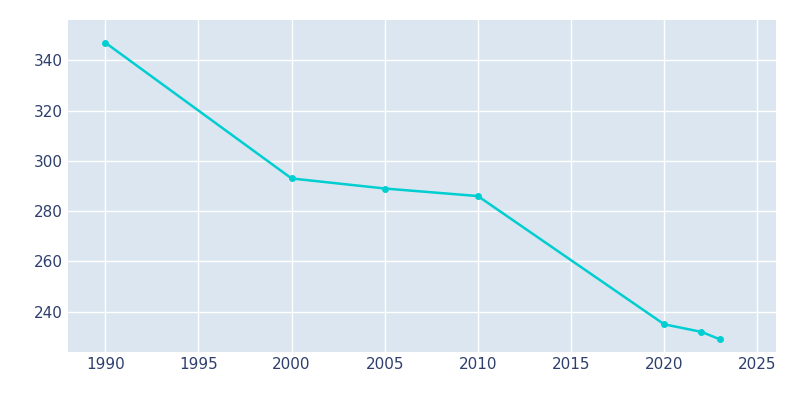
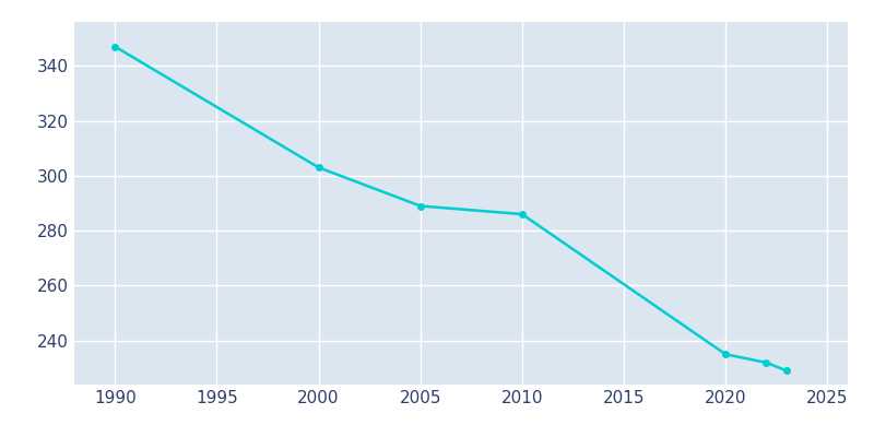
2000: 293 -> 303
